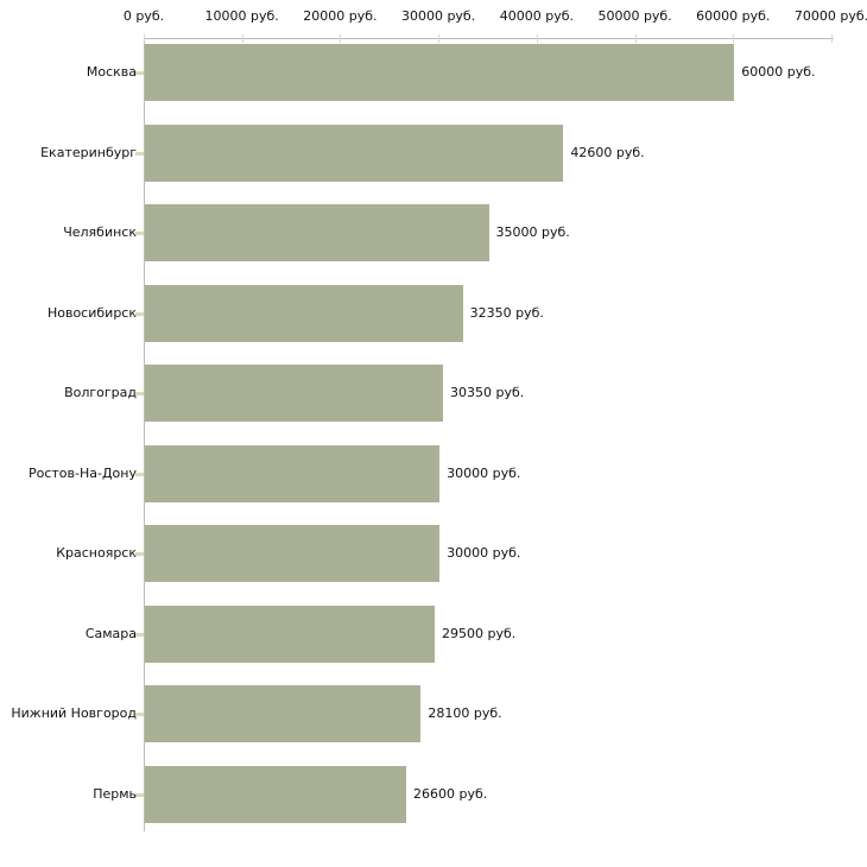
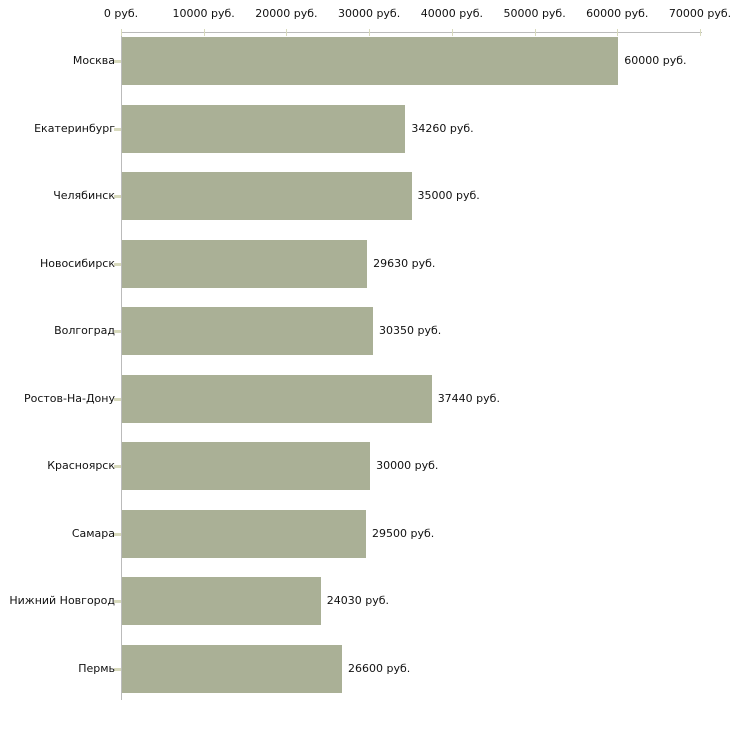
Екатеринбург: 42600 -> 34260
Новосибирск: 32350 -> 29630
Ростов-На-Дону: 30000 -> 37440
Нижний Новгород: 28100 -> 24030
